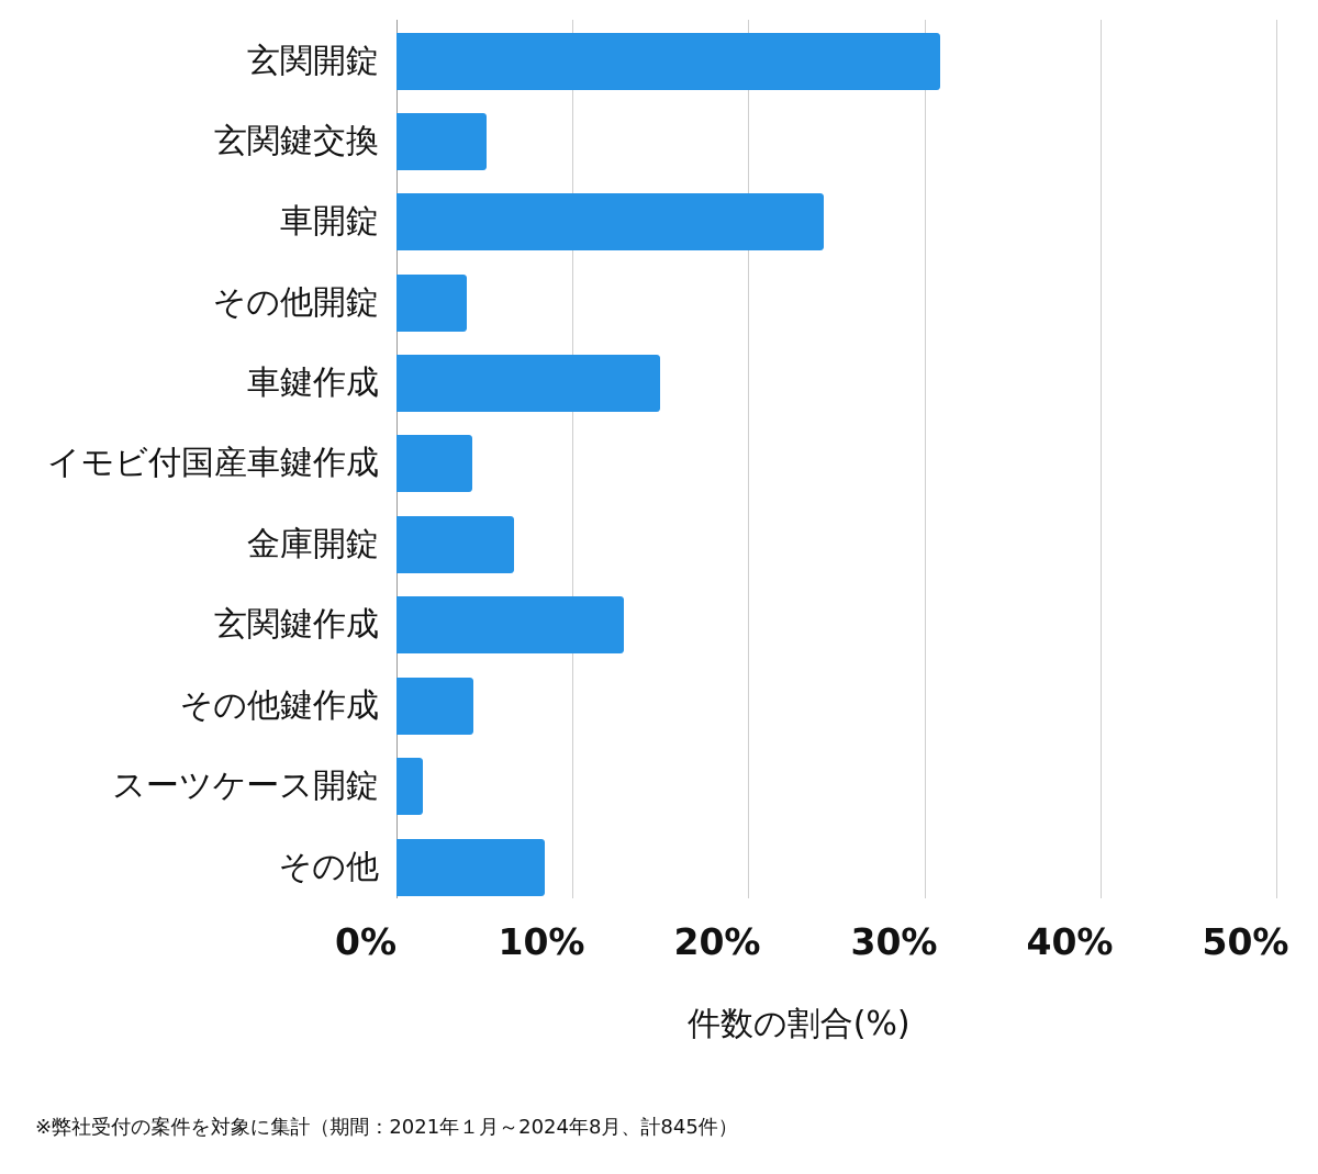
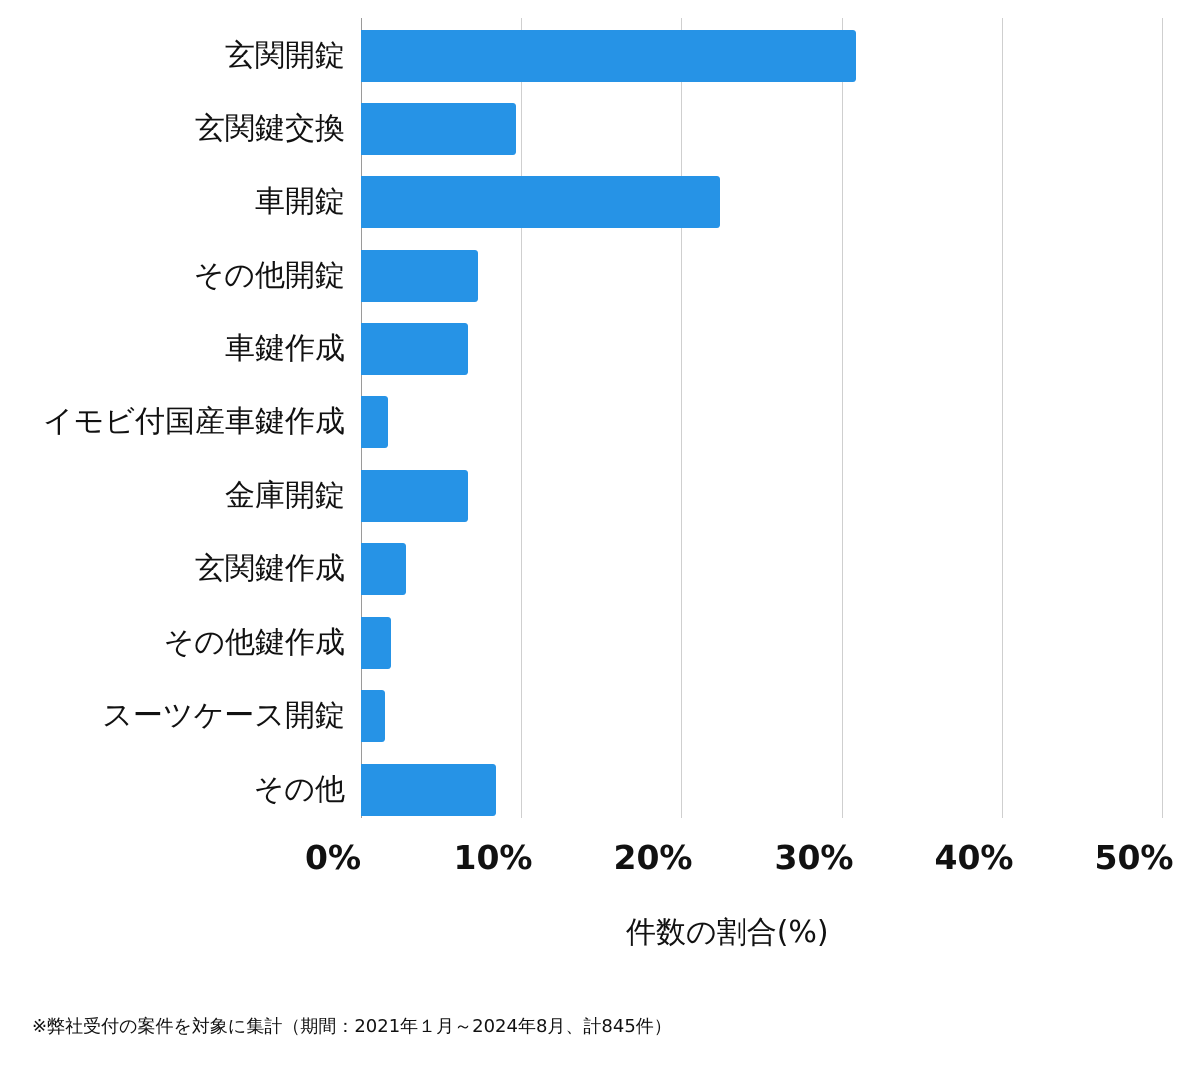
玄関鍵交換: 5.1% -> 9.7%
車開錠: 24.3% -> 22.4%
その他開錠: 4.0% -> 7.3%
車鍵作成: 15.0% -> 6.7%
イモビ付国産車鍵作成: 4.3% -> 1.7%
玄関鍵作成: 12.9% -> 2.8%
その他鍵作成: 4.4% -> 1.9%
